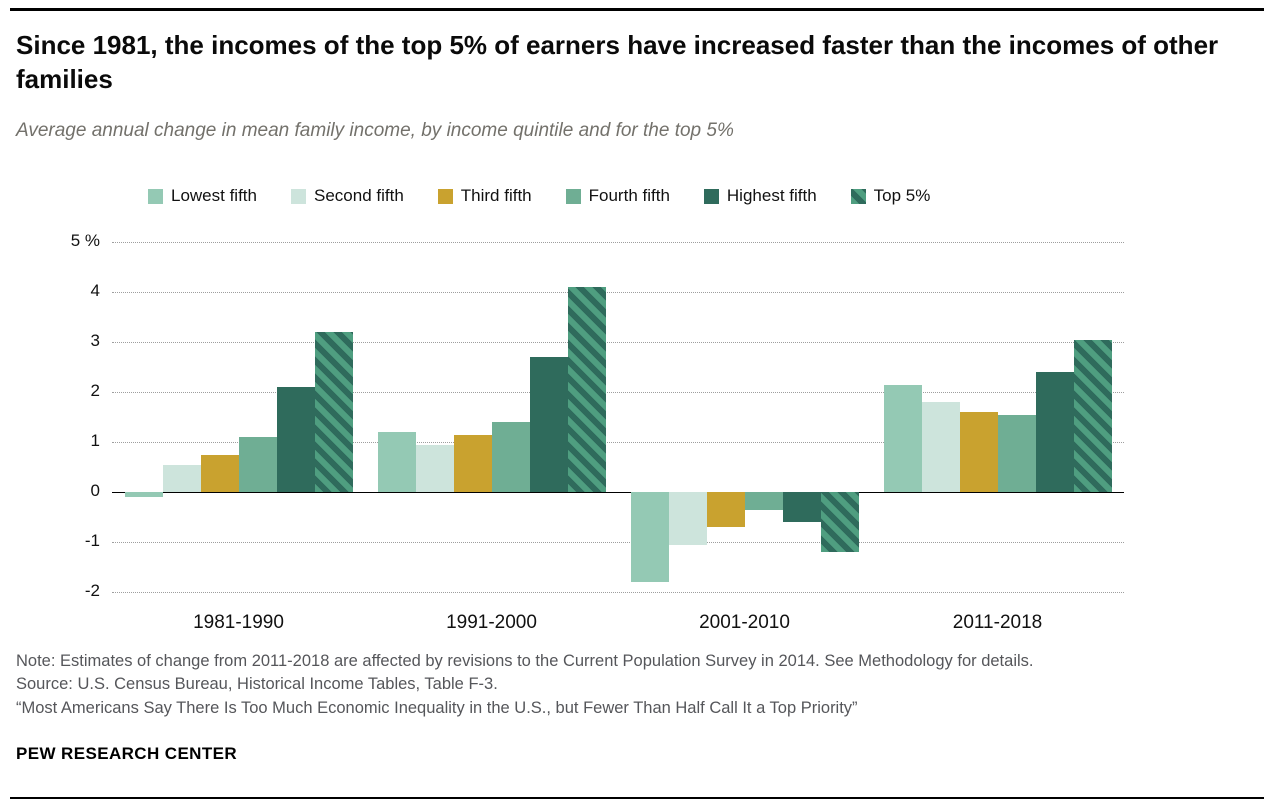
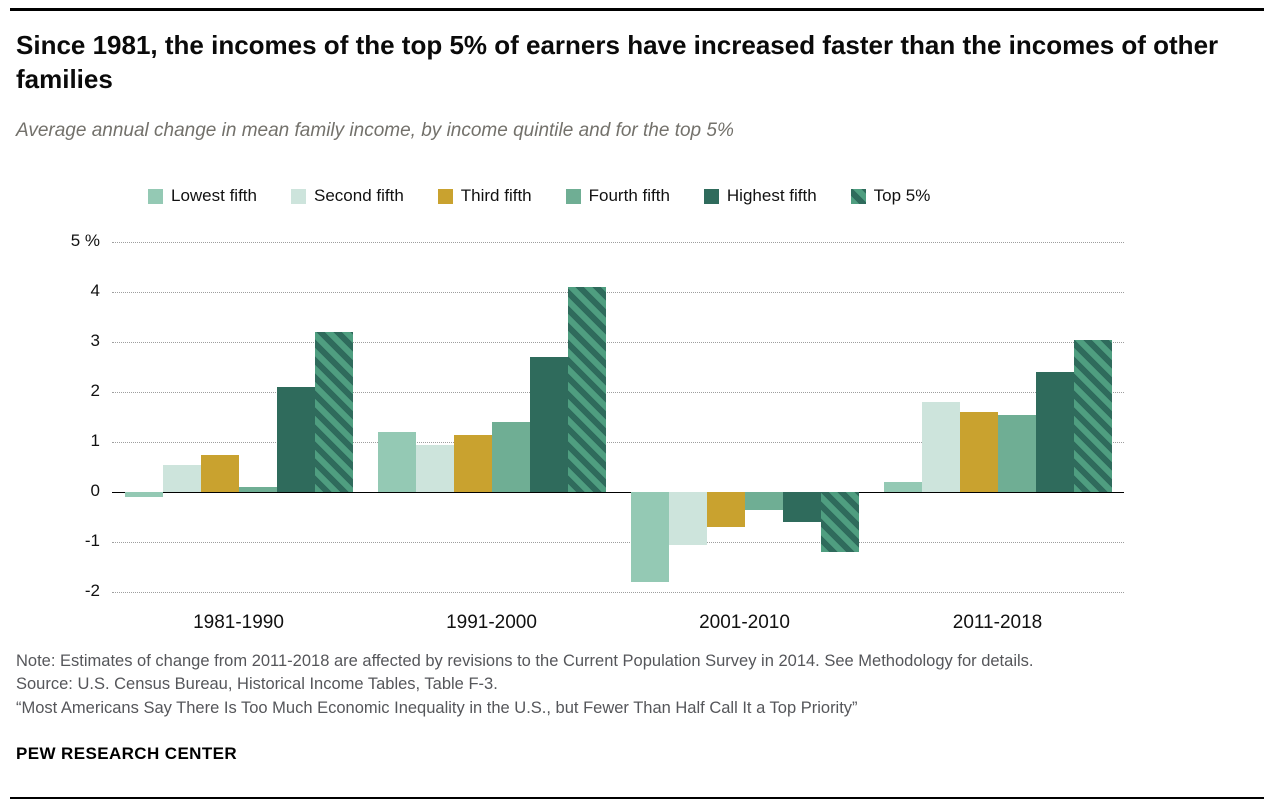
Fourth fifth/1981-1990: 1.1% -> 0.1%
Lowest fifth/2011-2018: 2.1% -> 0.2%
